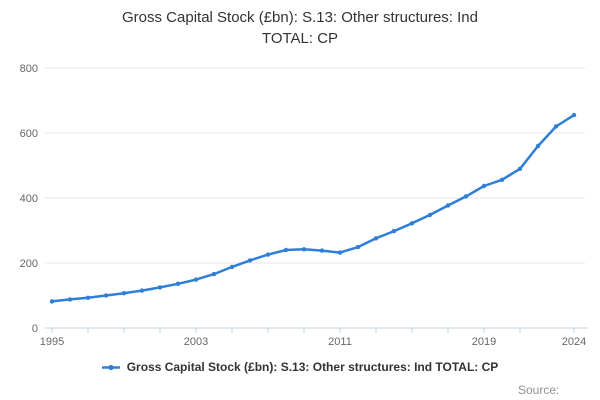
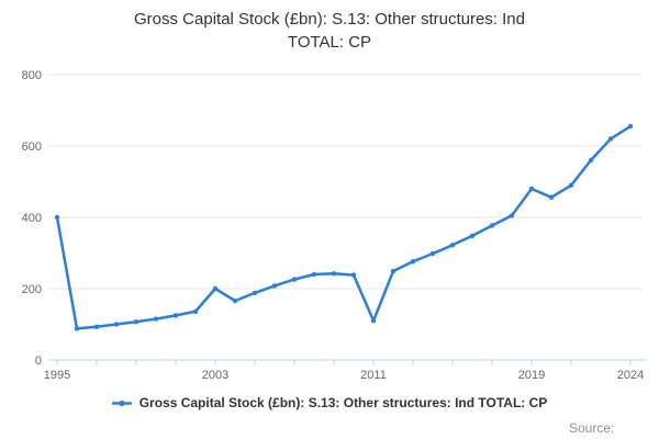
1995: 80 -> 400
2003: 150 -> 200
2011: 230 -> 110
2019: 440 -> 480
